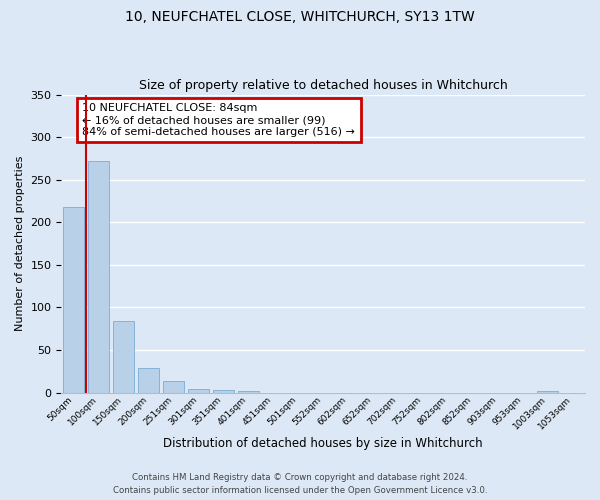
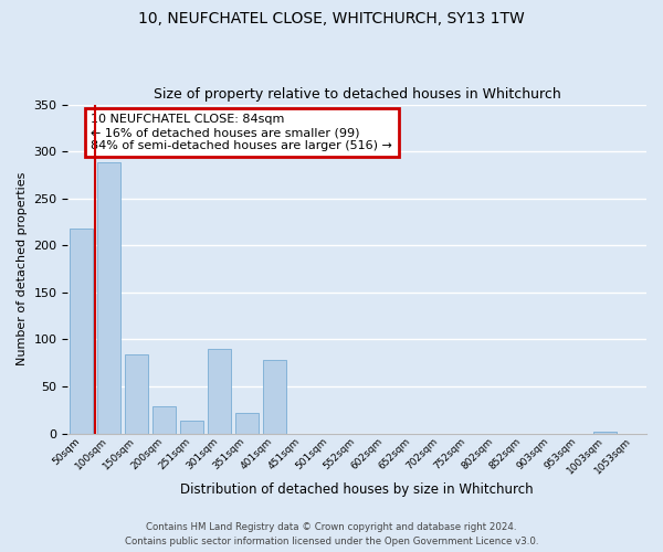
100sqm: 272 -> 288
301sqm: 4 -> 90
351sqm: 3 -> 22
401sqm: 2 -> 78
